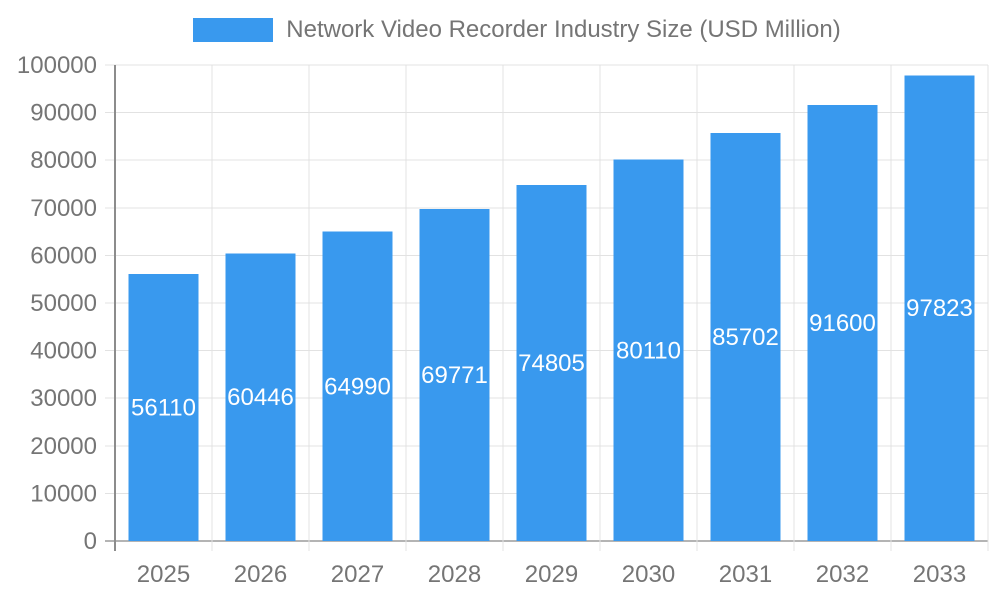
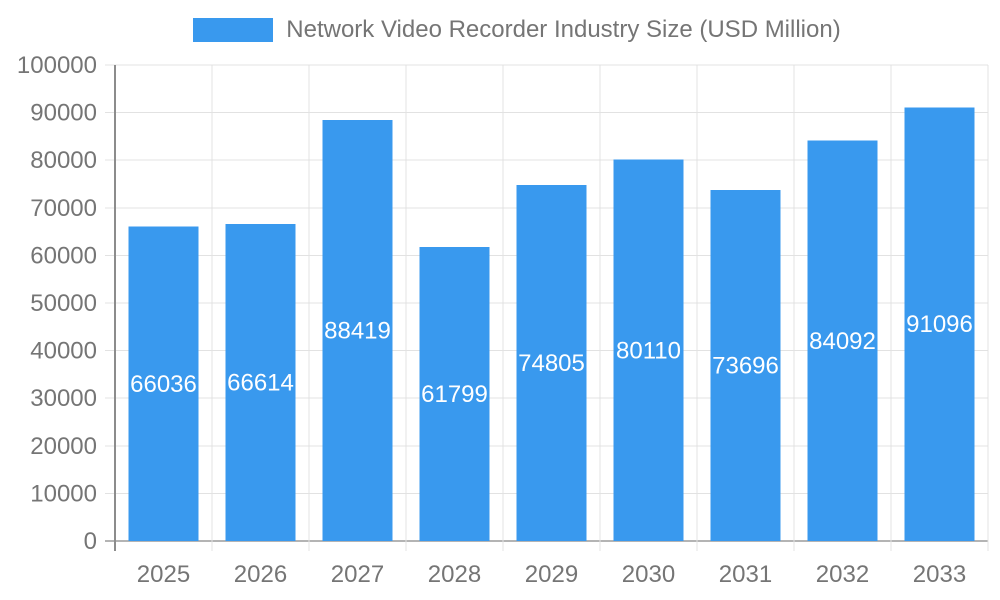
2025: 56110 -> 66036
2026: 60446 -> 66614
2027: 64990 -> 88419
2028: 69771 -> 61799
2031: 85702 -> 73696
2032: 91600 -> 84092
2033: 97823 -> 91096
